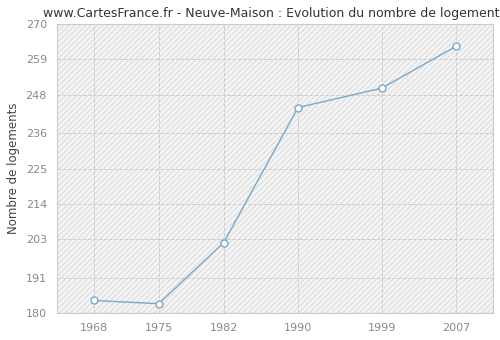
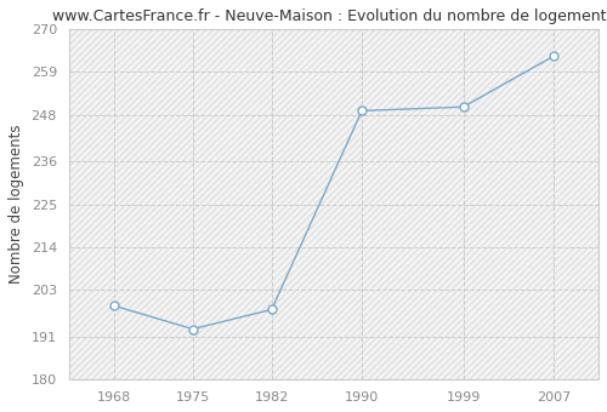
1968: 184 -> 199
1975: 183 -> 193
1982: 202 -> 198
1990: 244 -> 249
